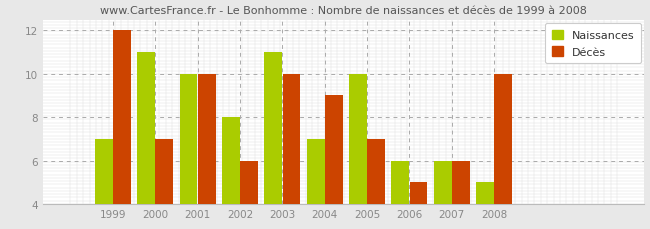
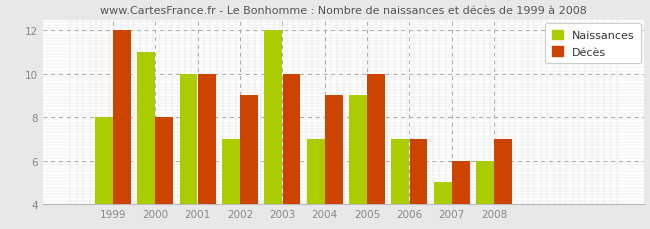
Naissances/1999: 7 -> 8
Décès/2000: 7 -> 8
Naissances/2002: 8 -> 7
Décès/2002: 6 -> 9
Naissances/2003: 11 -> 12
Naissances/2005: 10 -> 9
Décès/2005: 7 -> 10
Naissances/2006: 6 -> 7
Décès/2006: 5 -> 7
Naissances/2007: 6 -> 5
Naissances/2008: 5 -> 6
Décès/2008: 10 -> 7
